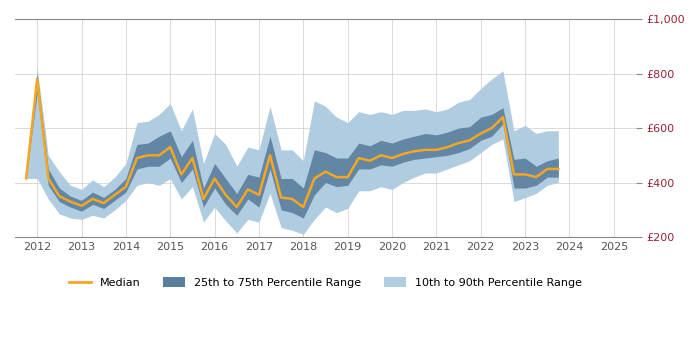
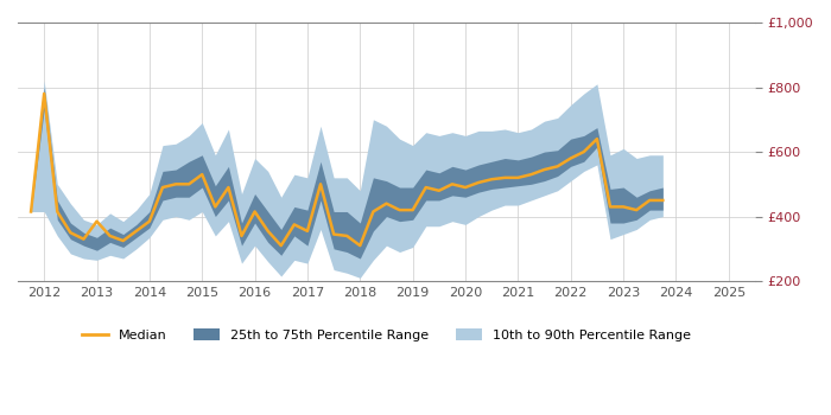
Median/2013: £315 -> £385
